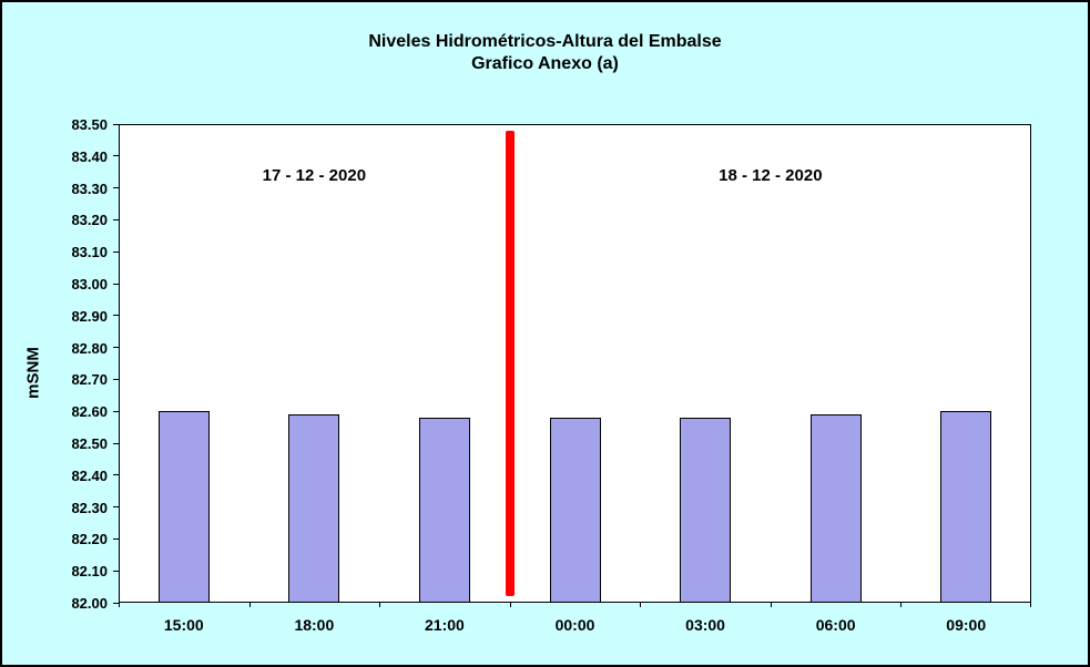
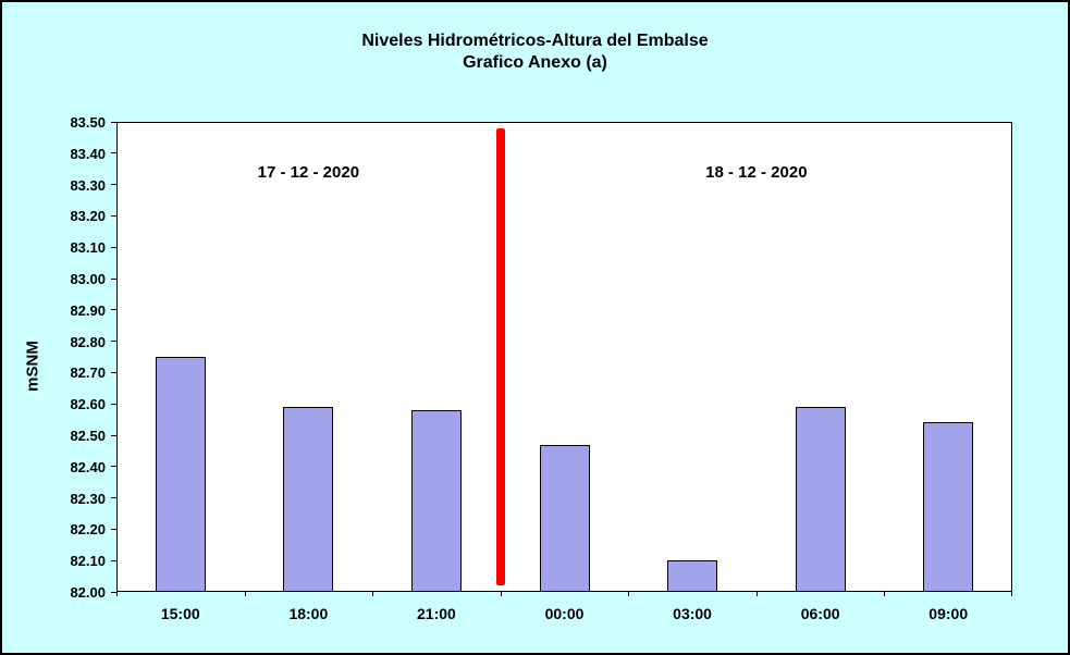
15:00: 82.60 -> 82.75
00:00: 82.58 -> 82.47
03:00: 82.58 -> 82.10
09:00: 82.60 -> 82.54
